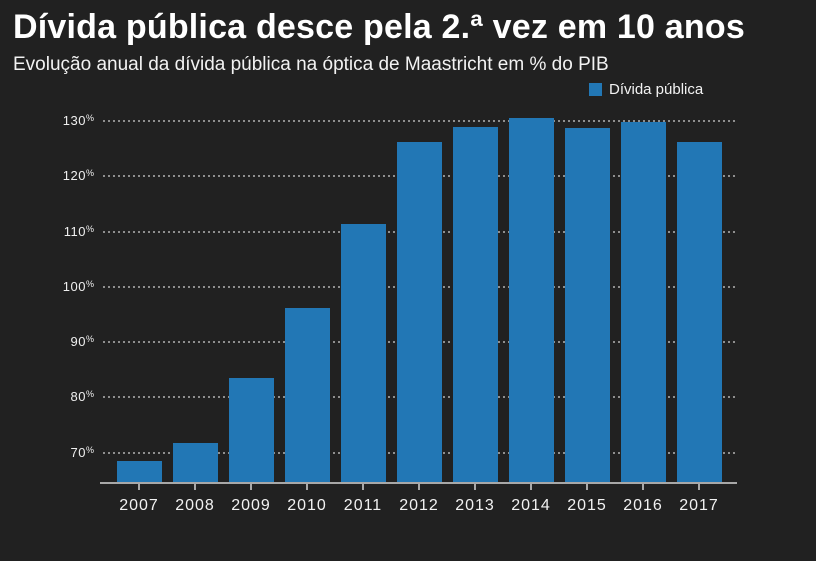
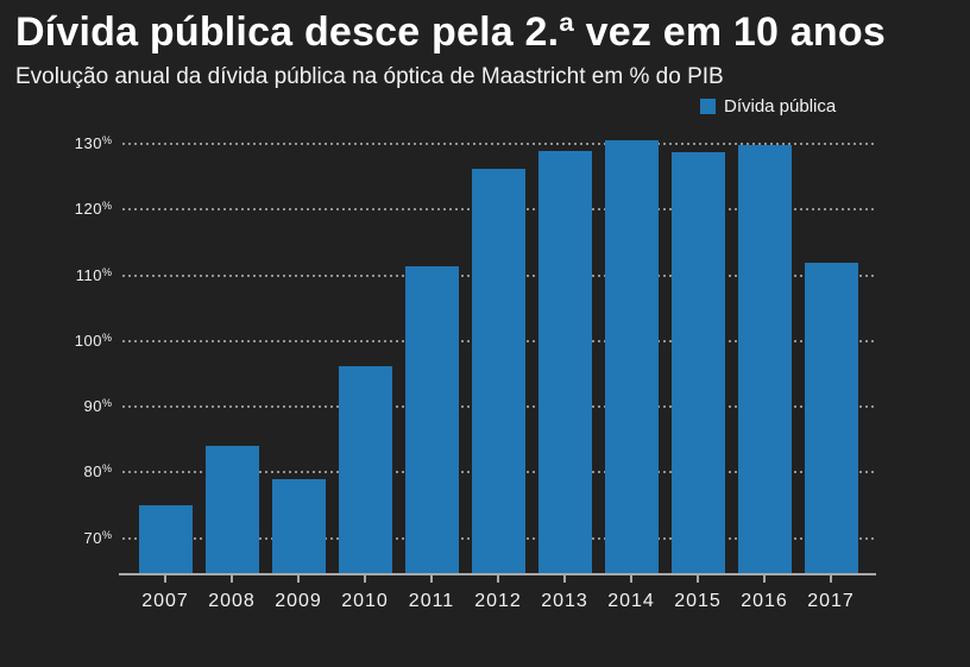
2007: 68 -> 75
2008: 72 -> 84
2009: 84 -> 79
2017: 126 -> 112
